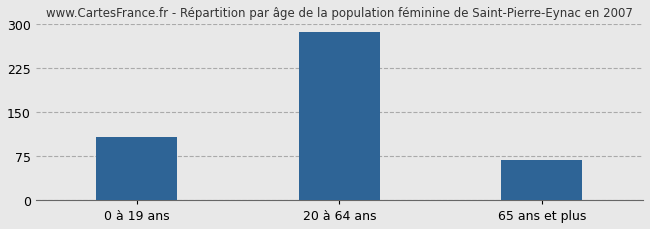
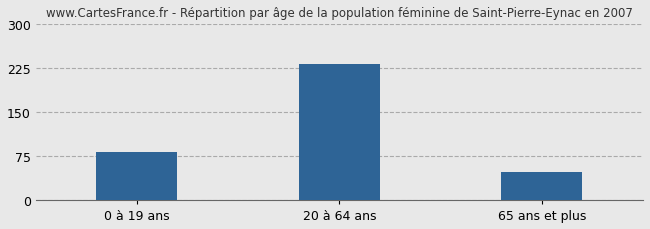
0 à 19 ans: 107 -> 82
20 à 64 ans: 287 -> 232
65 ans et plus: 68 -> 48
